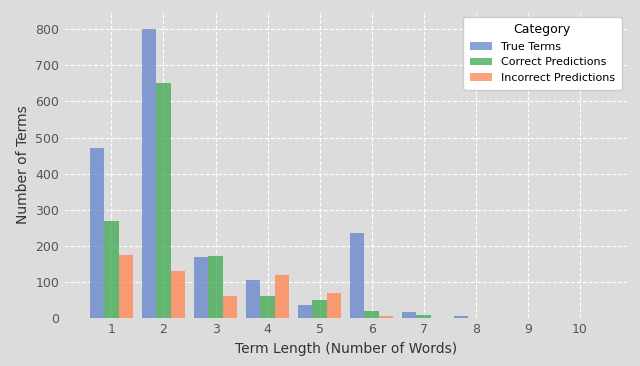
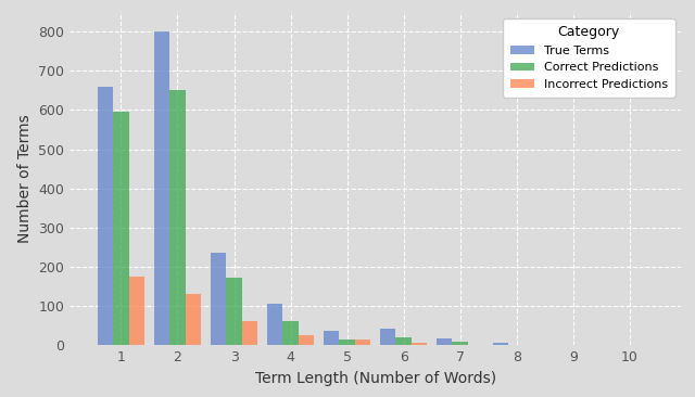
True Terms/1: 470 -> 660
Correct Predictions/1: 270 -> 595
True Terms/3: 170 -> 237
Incorrect Predictions/4: 120 -> 25
Correct Predictions/5: 50 -> 15
Incorrect Predictions/5: 70 -> 15
True Terms/6: 235 -> 43
